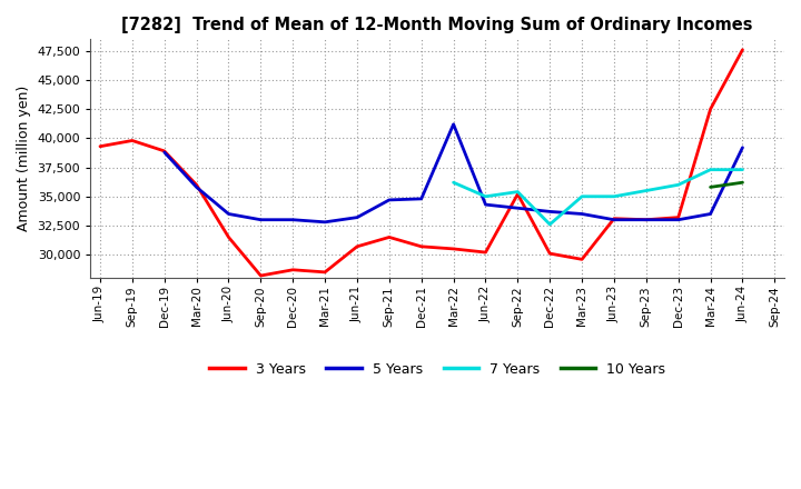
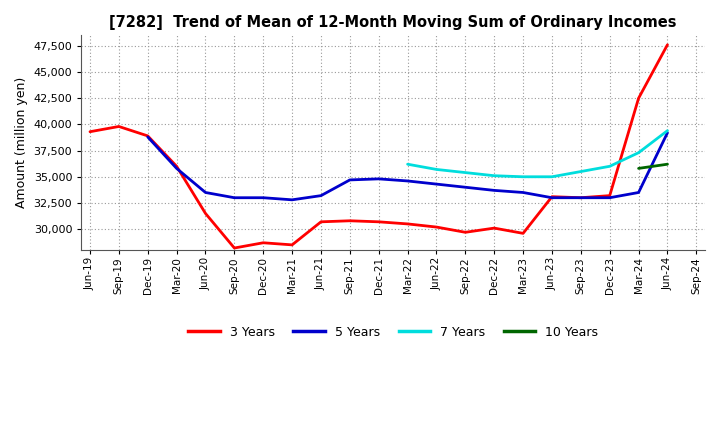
3 Years/Sep-21: 31,500 -> 30,800
5 Years/Mar-22: 41,200 -> 34,600
7 Years/Jun-22: 35,000 -> 35,700
3 Years/Sep-22: 35,200 -> 29,700
7 Years/Dec-22: 32,600 -> 35,100
7 Years/Jun-24: 37,300 -> 39,400
